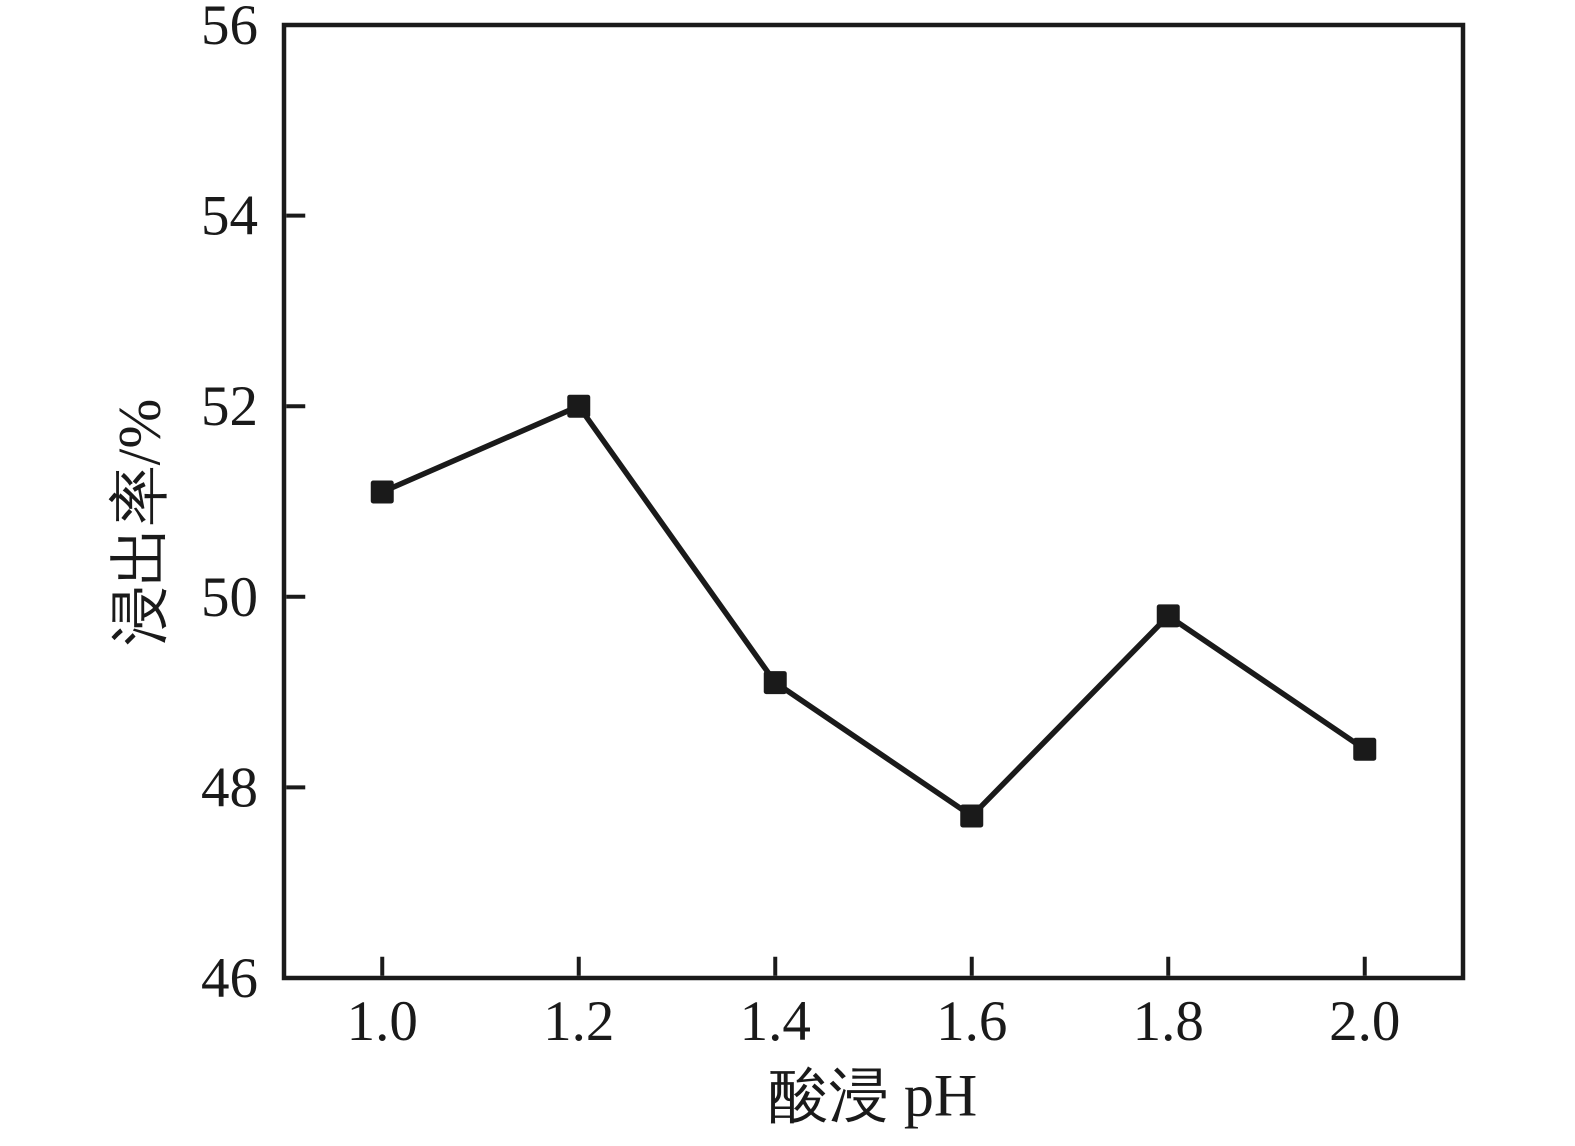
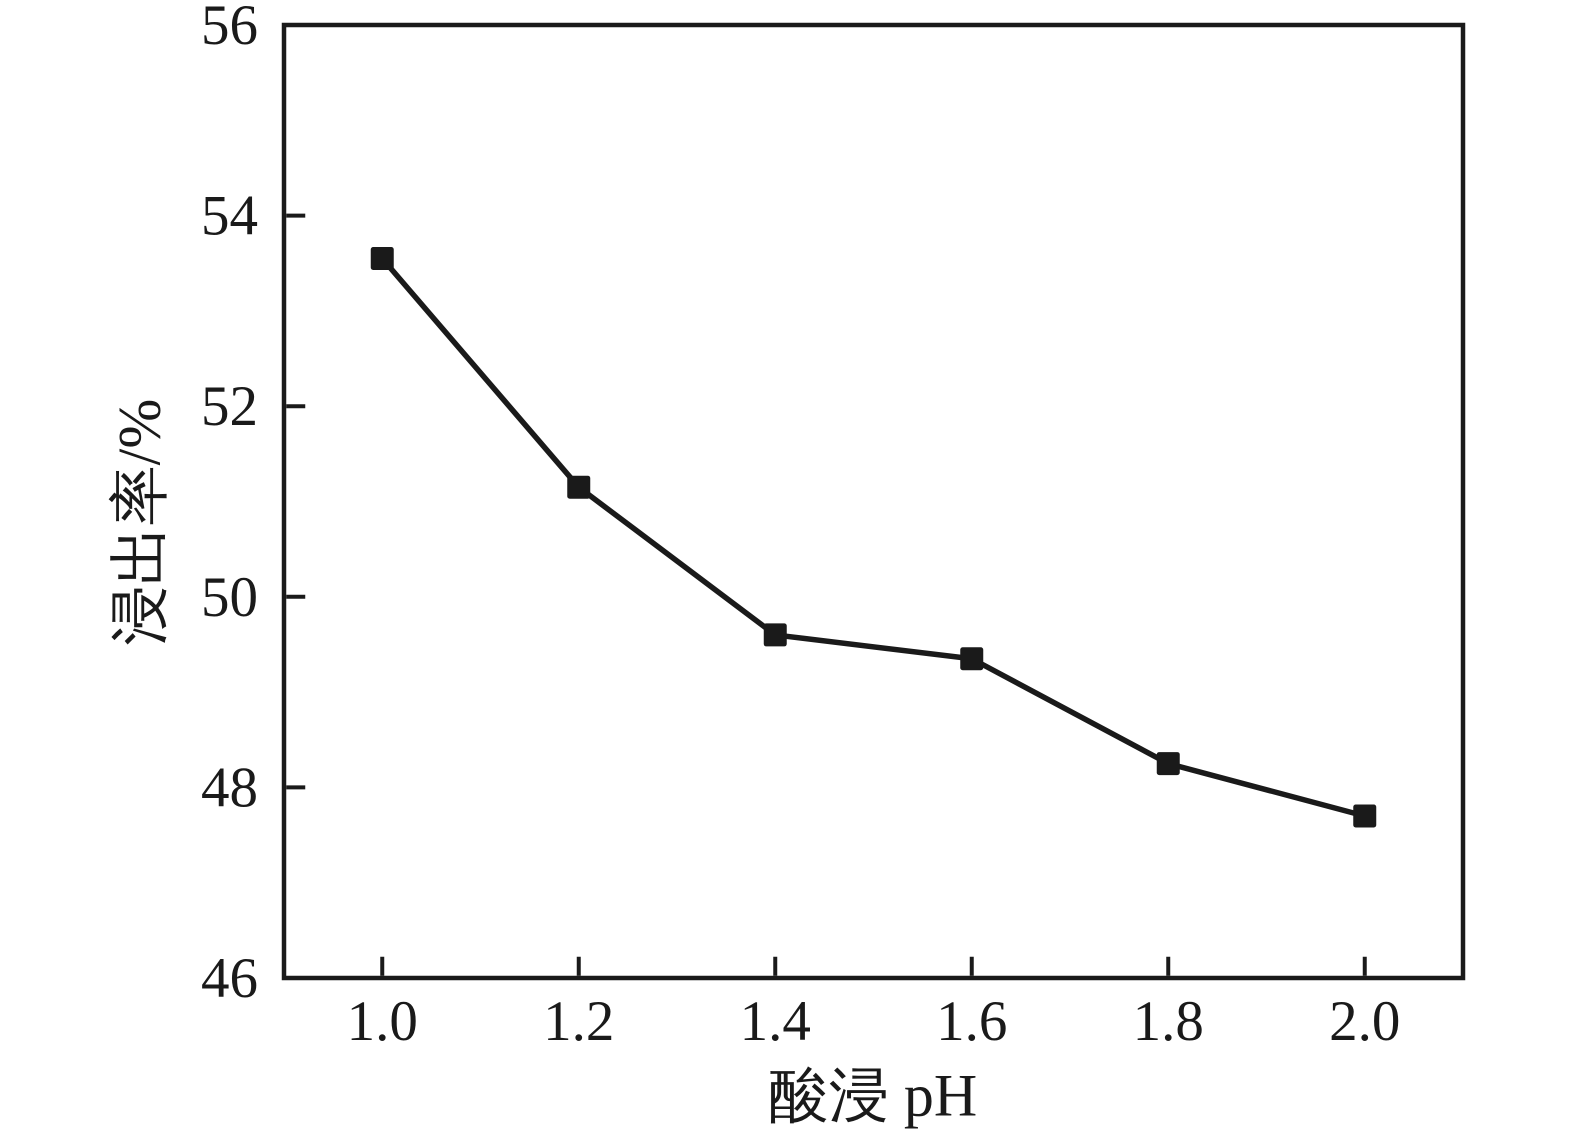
1.0: 51.1 -> 53.5
1.2: 52.0 -> 51.1
1.4: 49.1 -> 49.6
1.6: 47.7 -> 49.4
1.8: 49.8 -> 48.2
2.0: 48.4 -> 47.7
